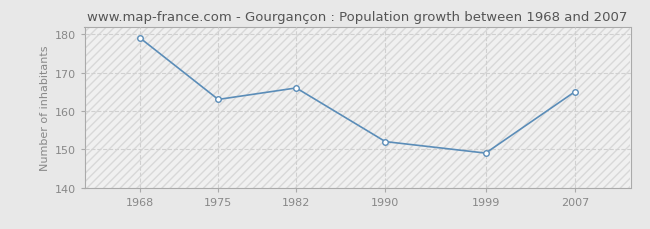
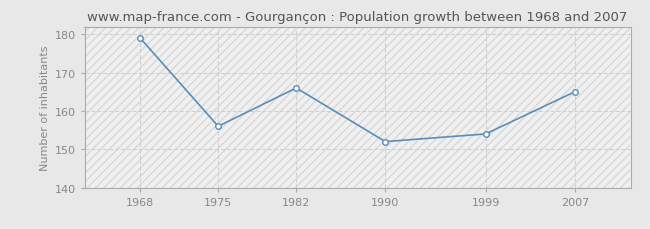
1975: 163 -> 156
1999: 149 -> 154
